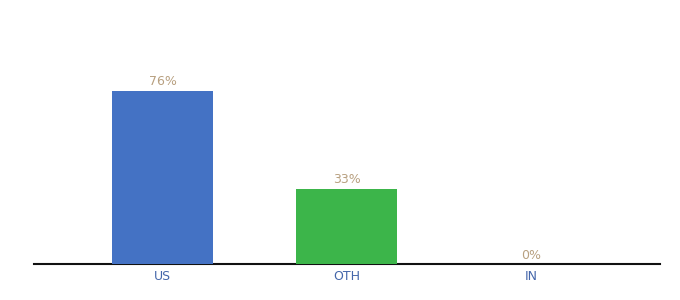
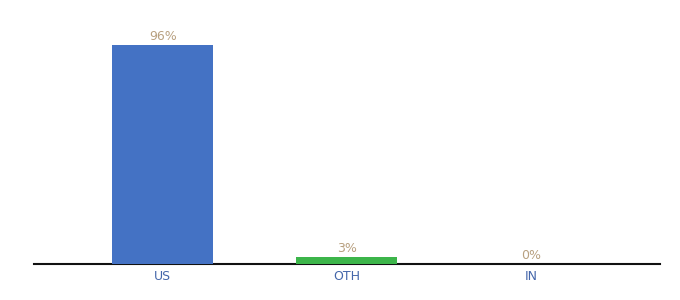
US: 76% -> 96%
OTH: 33% -> 3%
